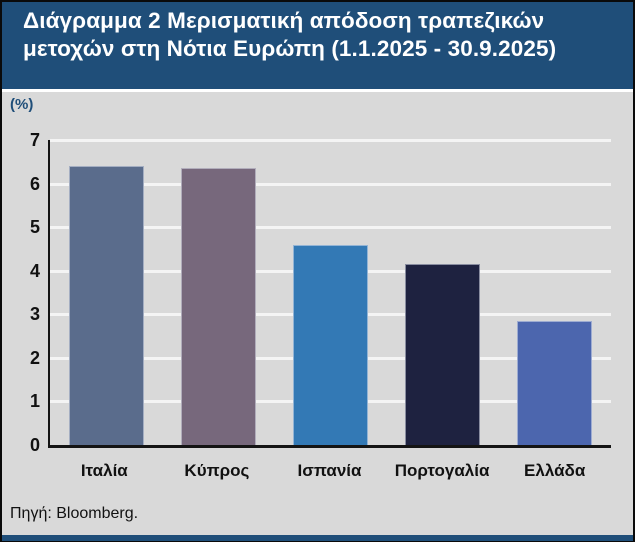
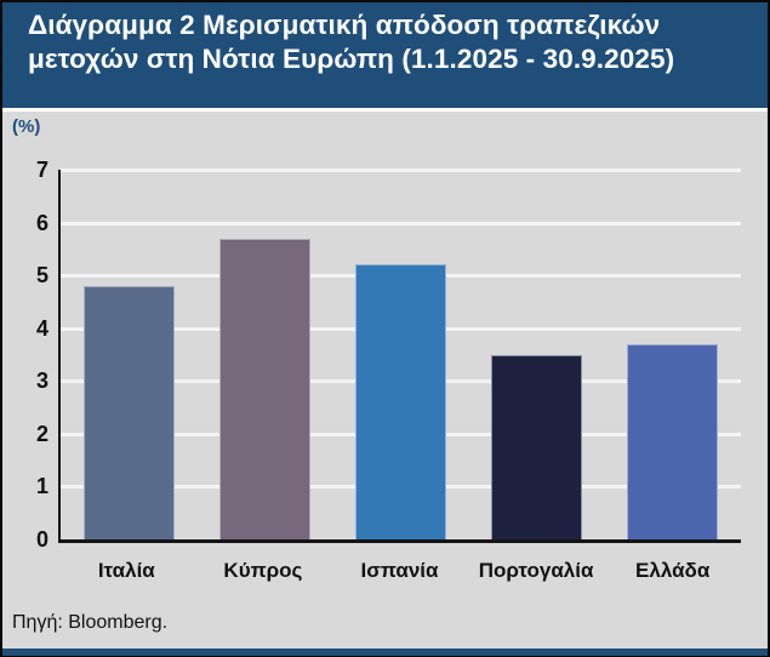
Ιταλία: 6.4 -> 4.8
Κύπρος: 6.3 -> 5.7
Ισπανία: 4.6 -> 5.2
Πορτογαλία: 4.2 -> 3.5
Ελλάδα: 2.9 -> 3.7
